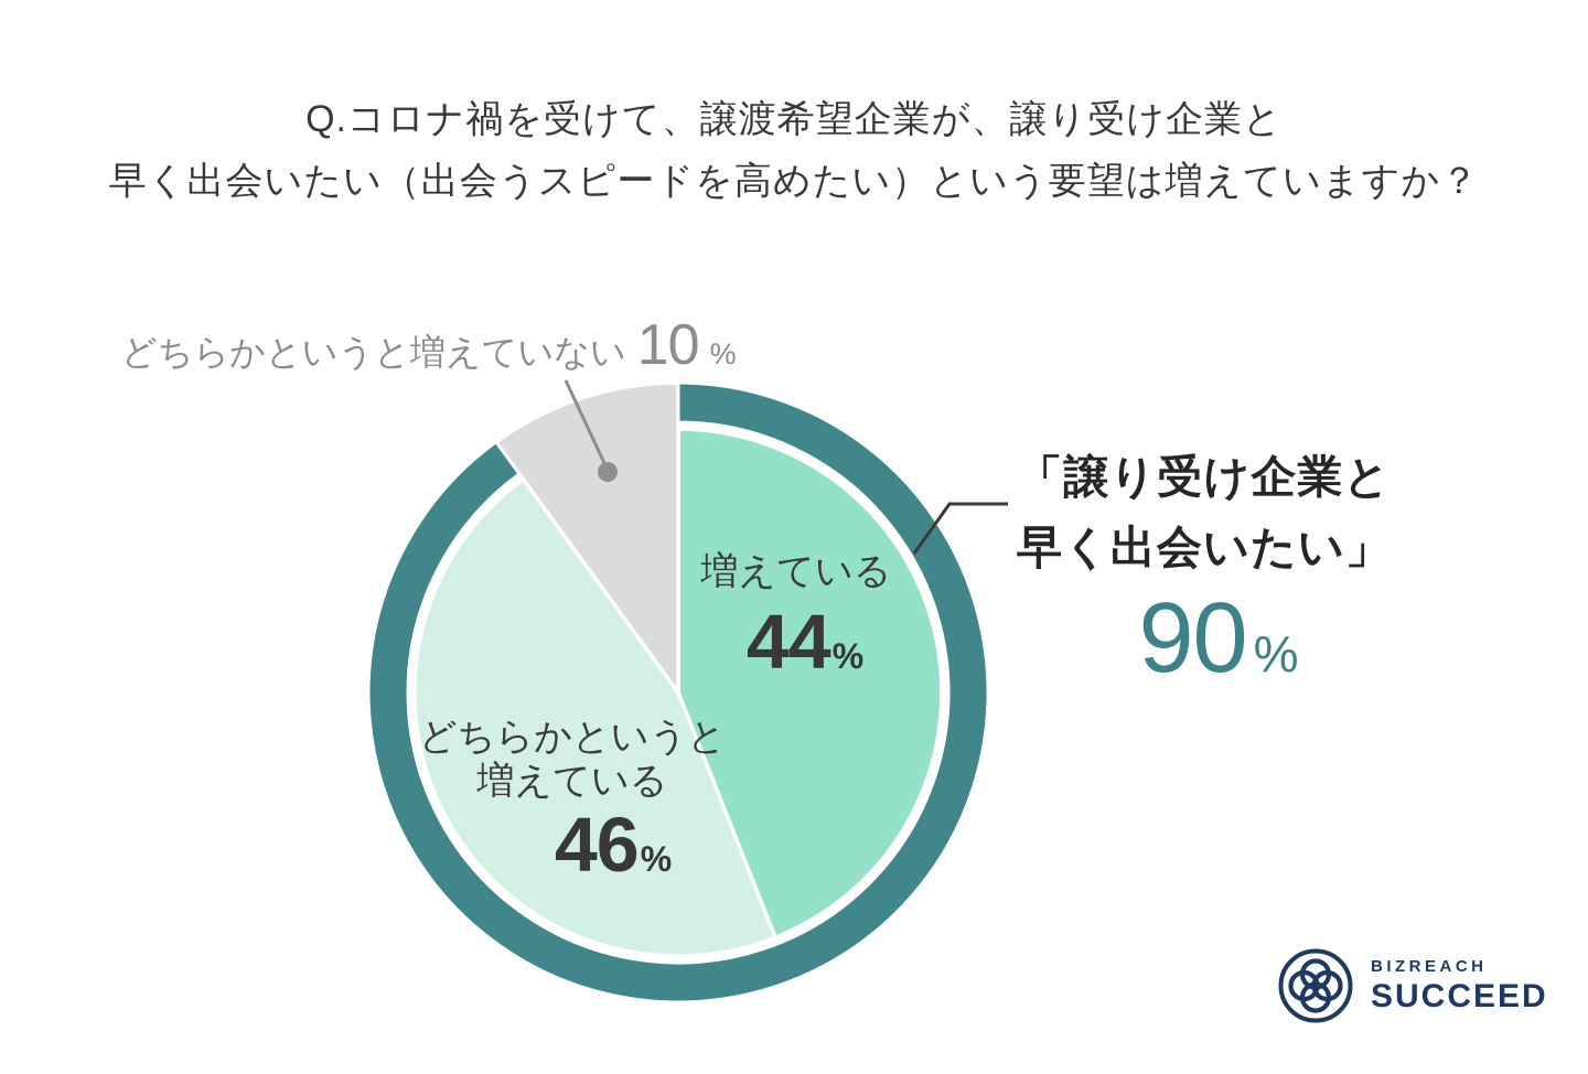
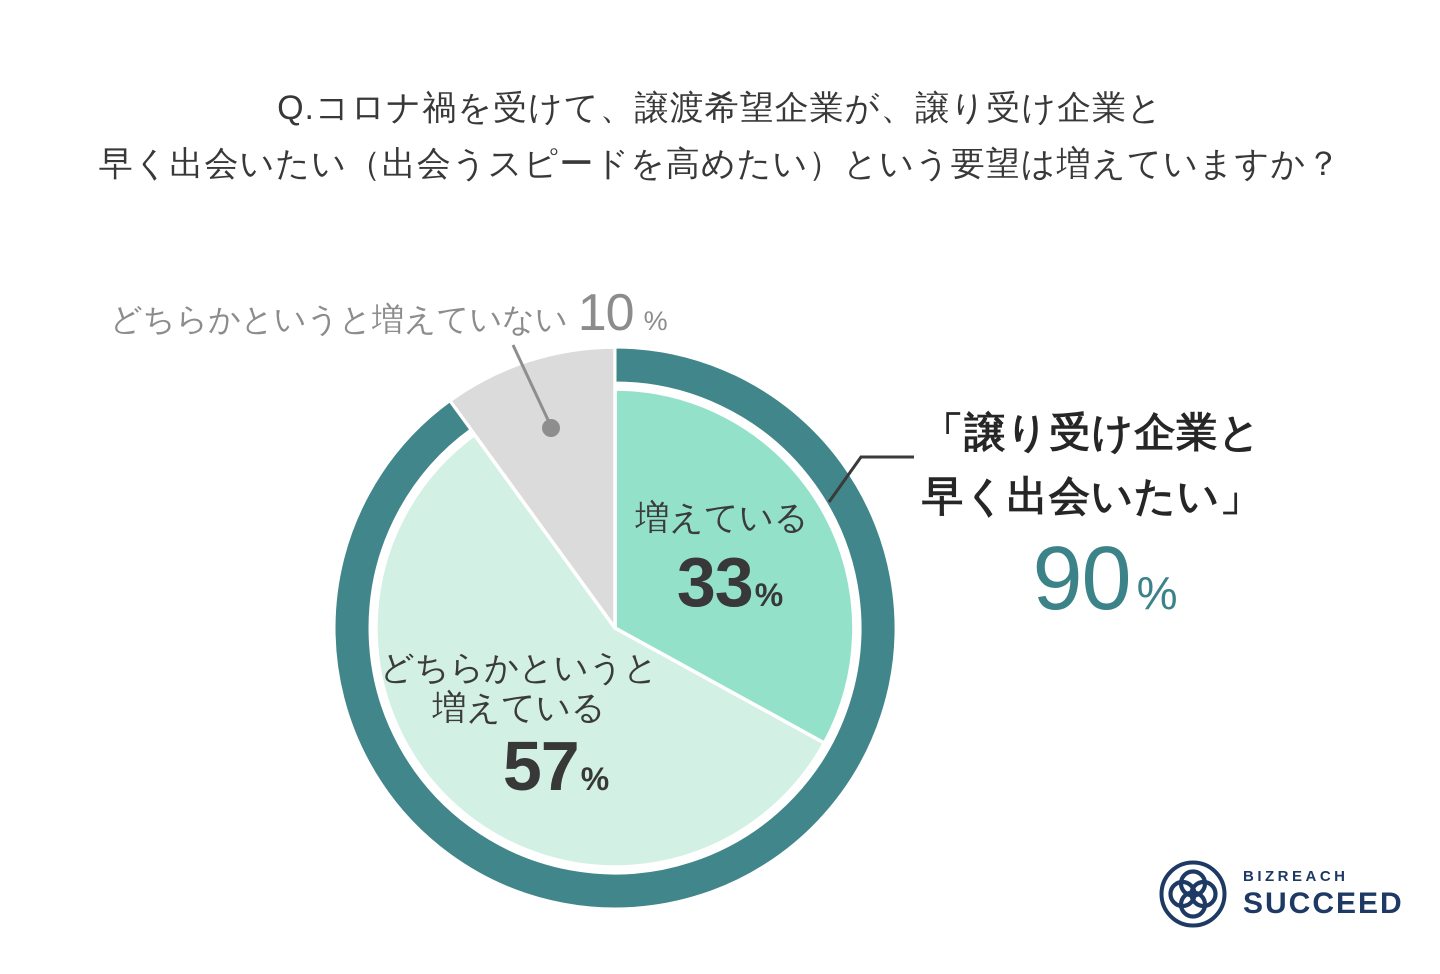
増えている: 44 -> 33
どちらかというと増えている: 46 -> 57
